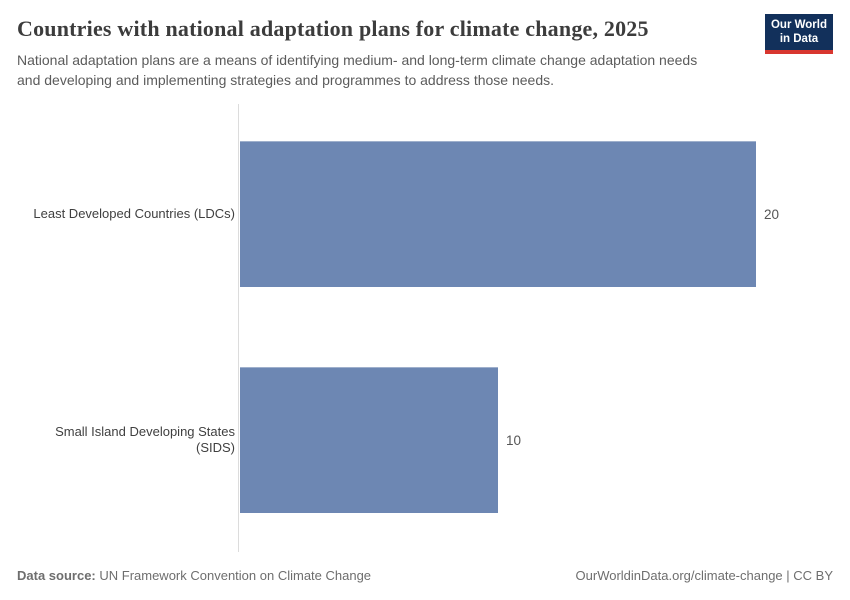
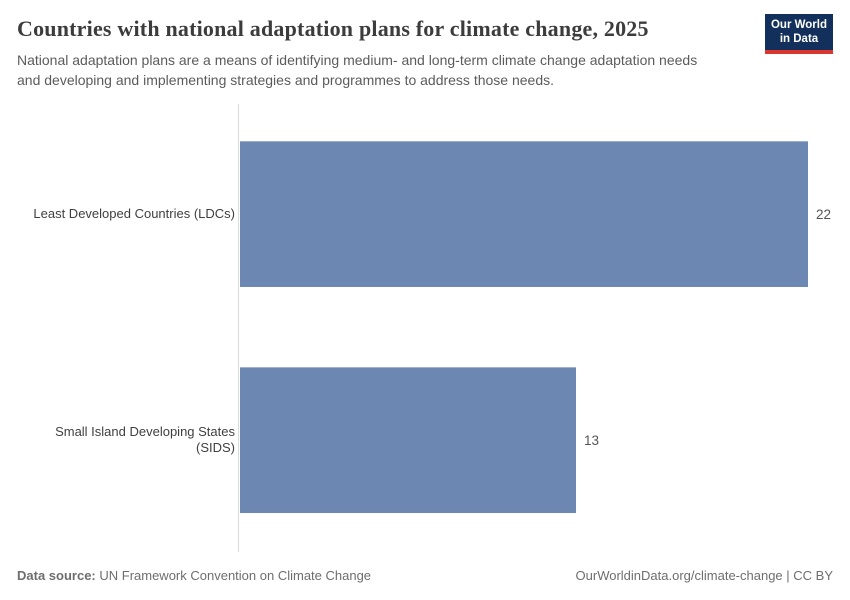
Least Developed Countries (LDCs): 20 -> 22
Small Island Developing States (SIDS): 10 -> 13
